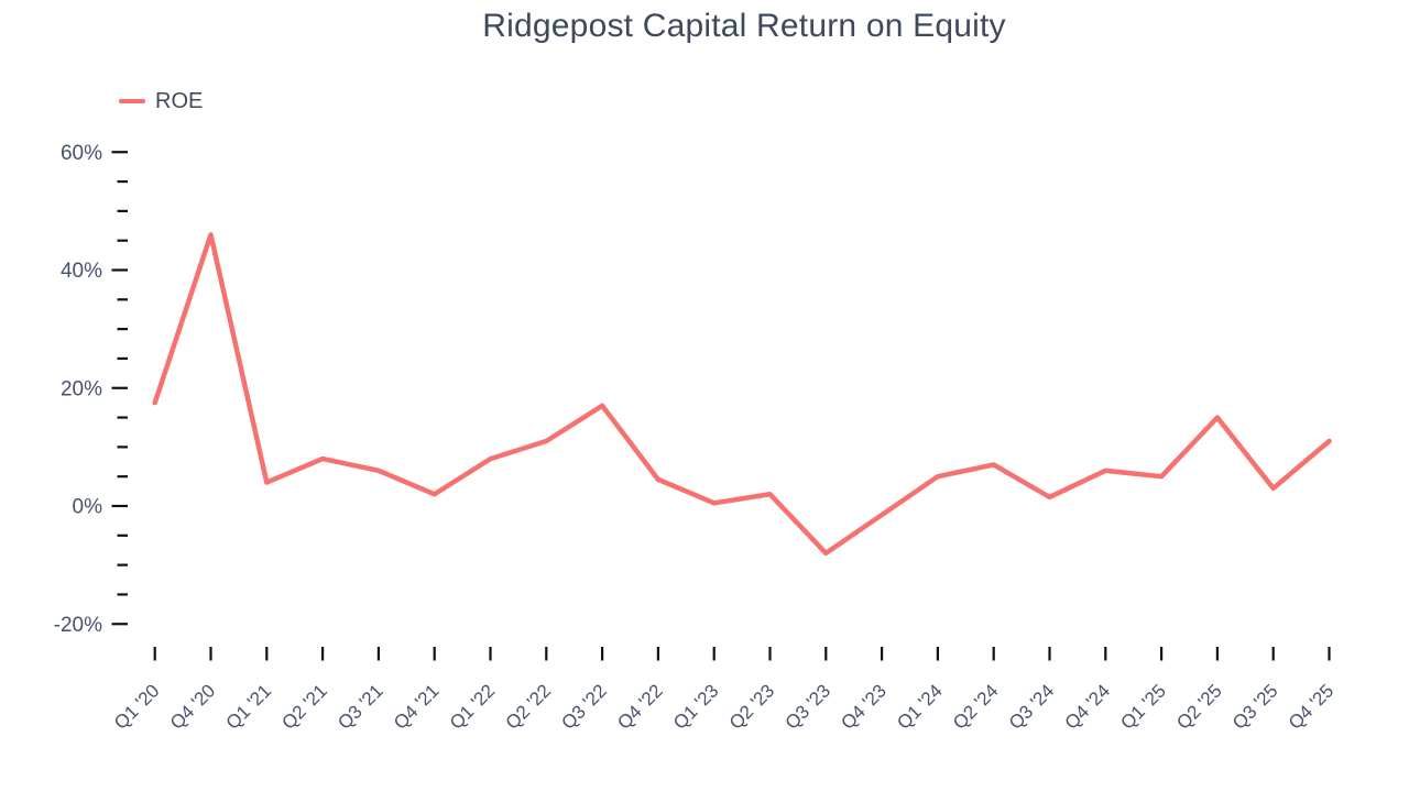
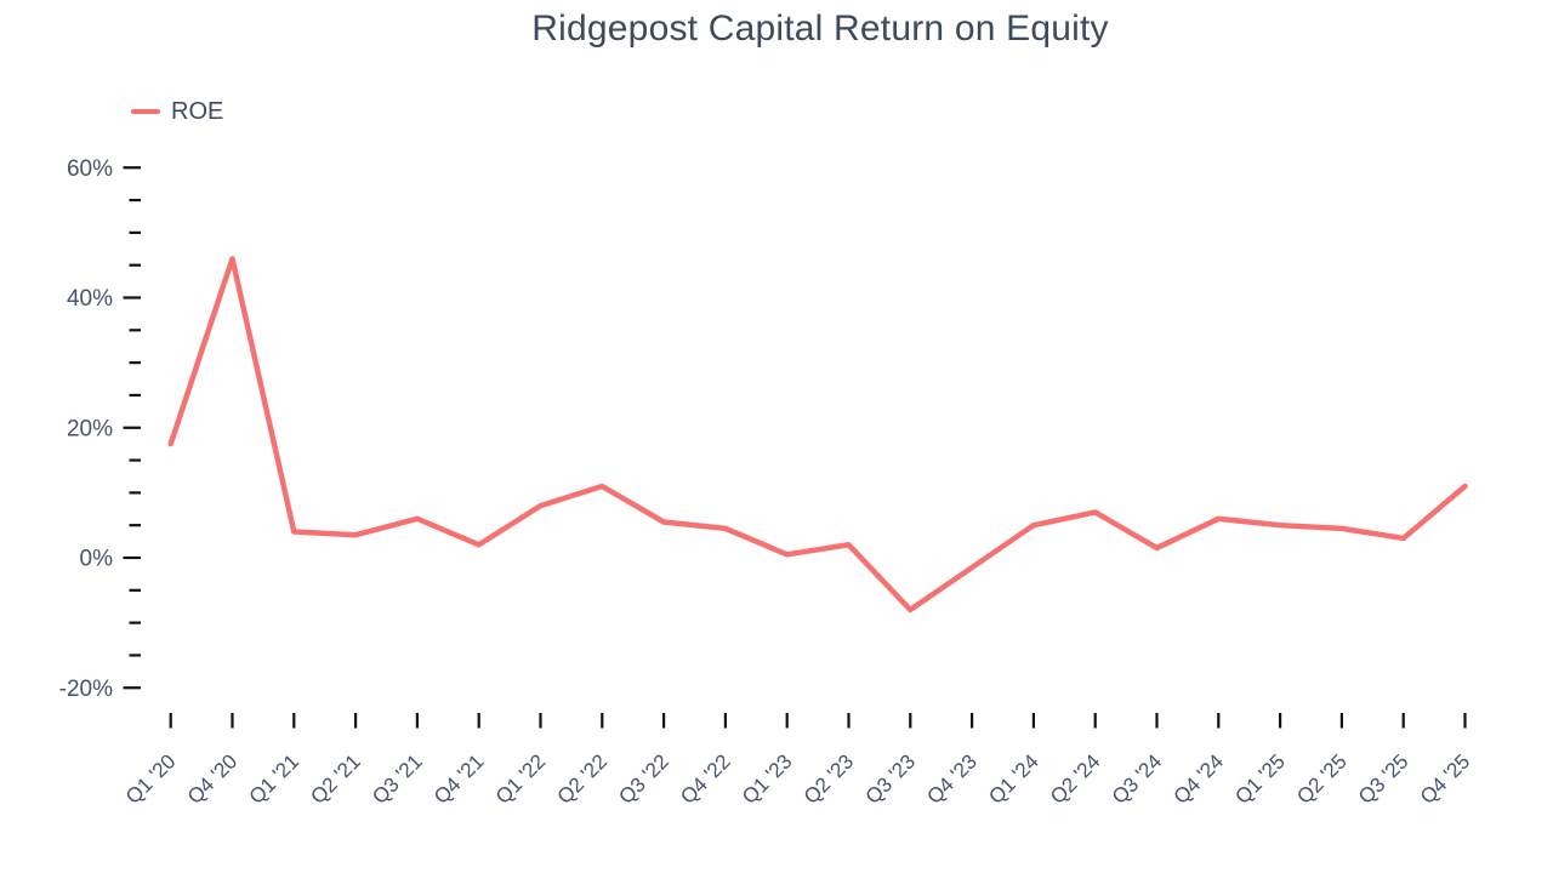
Q2 '21: 8% -> 4%
Q3 '22: 17% -> 6%
Q2 '25: 15% -> 4%
